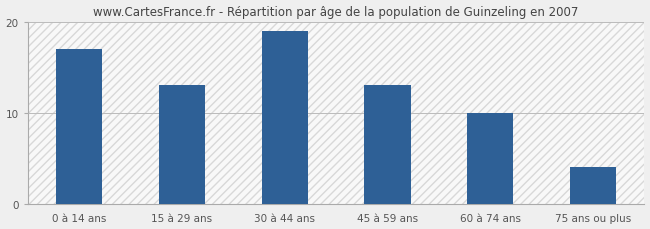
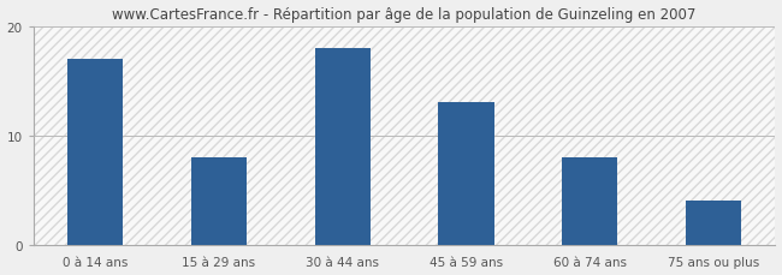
15 à 29 ans: 13 -> 8
30 à 44 ans: 19 -> 18
60 à 74 ans: 10 -> 8
